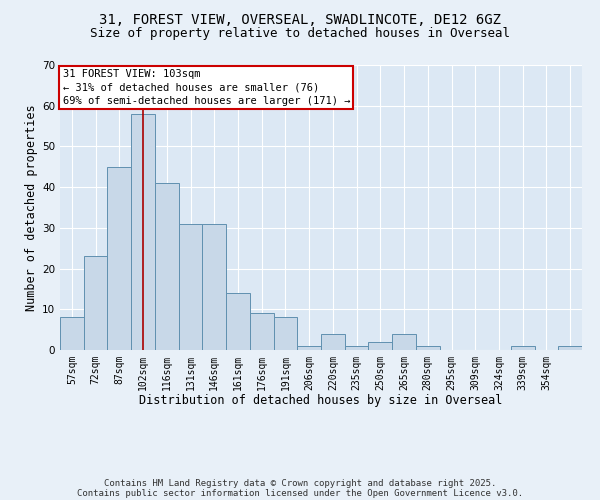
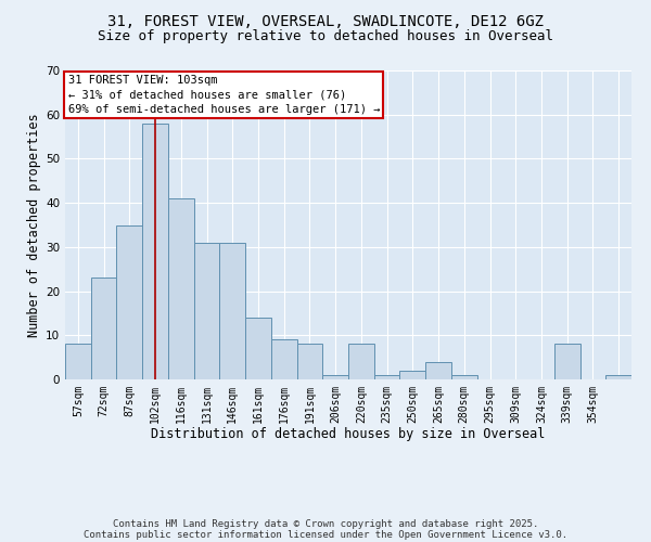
87sqm: 45 -> 35
220sqm: 4 -> 8
339sqm: 1 -> 8
